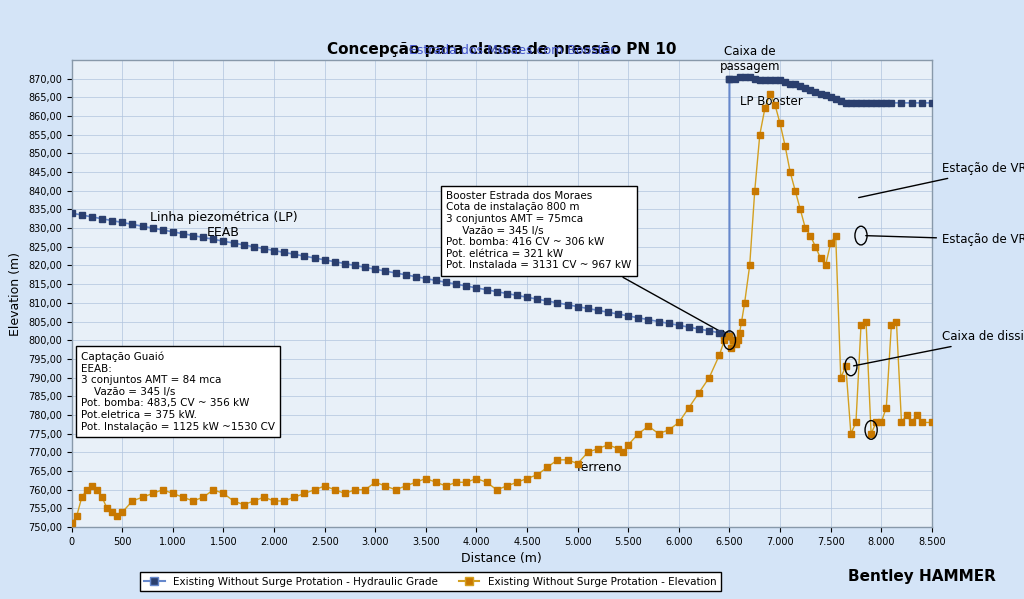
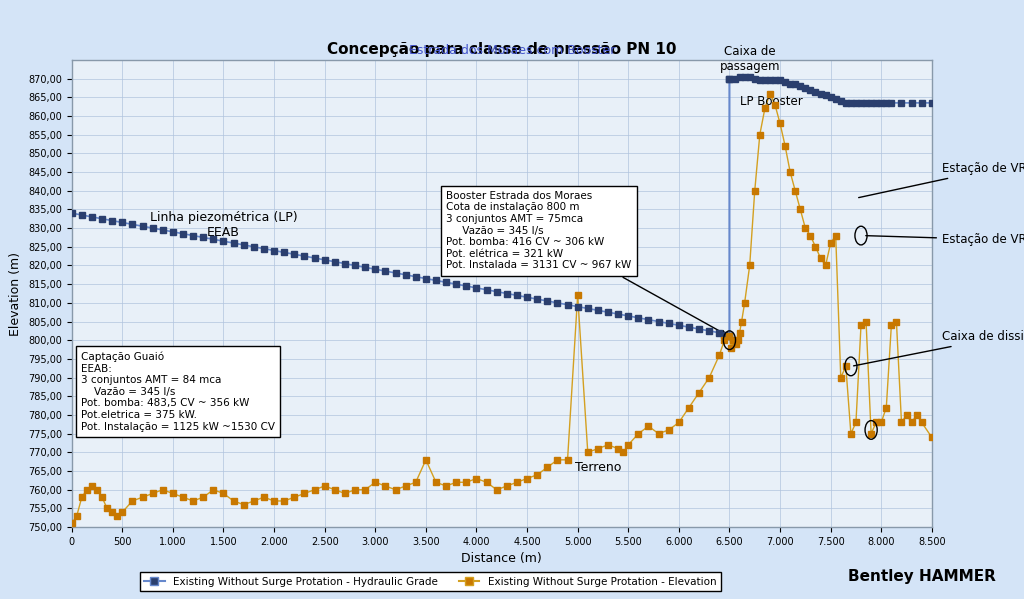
Existing Without Surge Protation - Elevation/3.500: 763 -> 768
Existing Without Surge Protation - Elevation/5.000: 767 -> 812
Existing Without Surge Protation - Elevation/8.500: 778 -> 774
